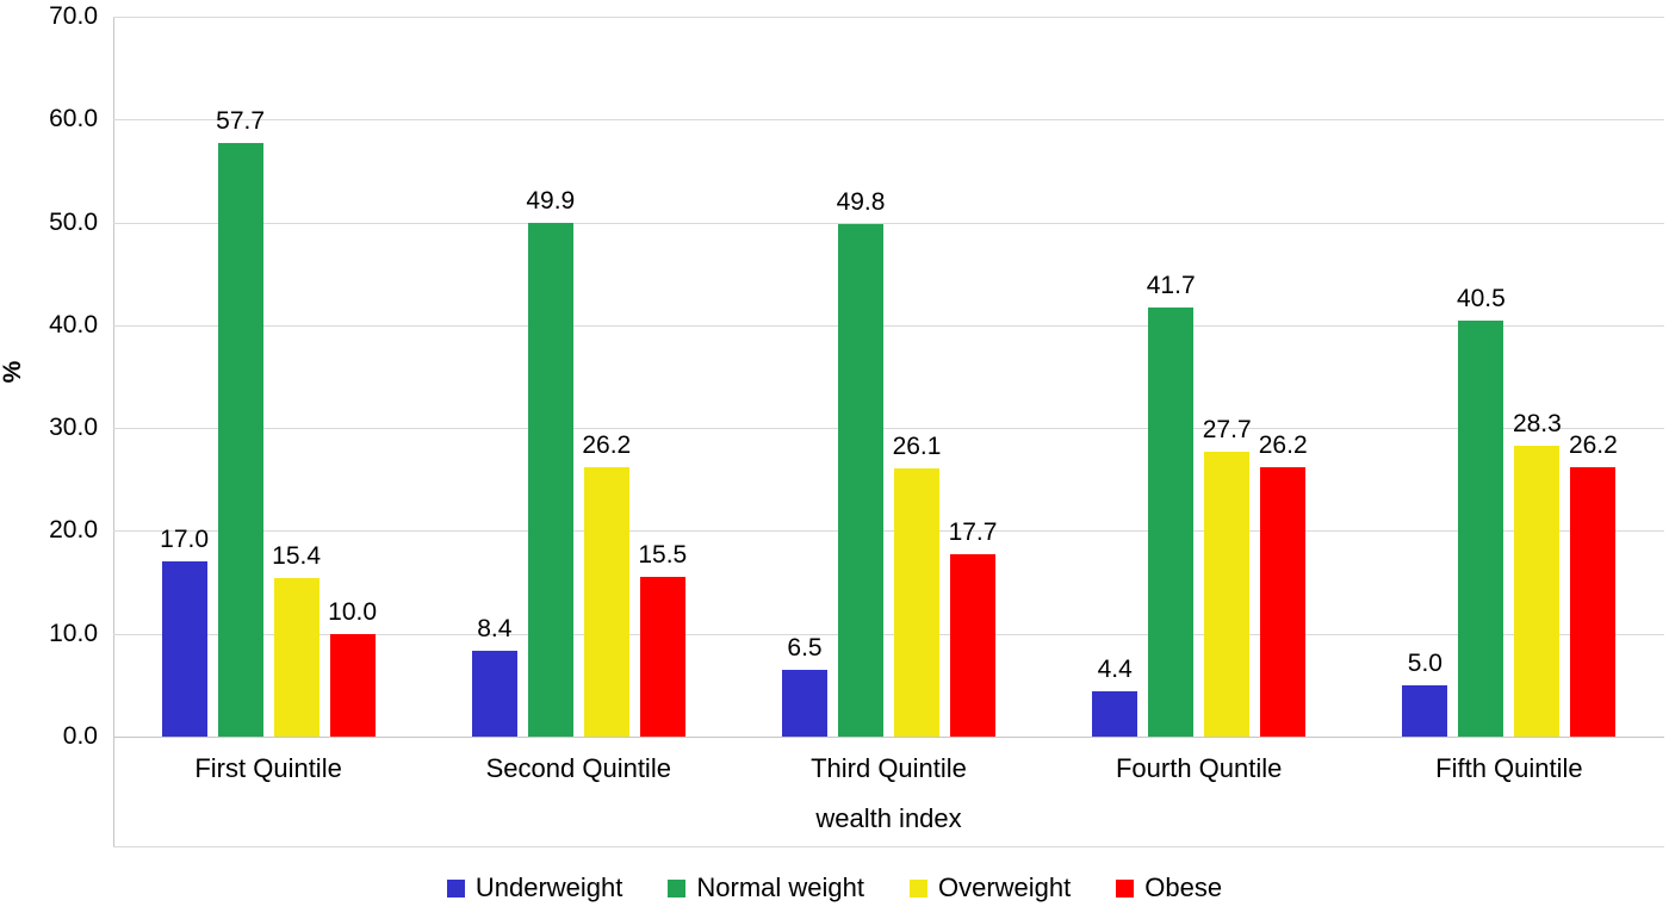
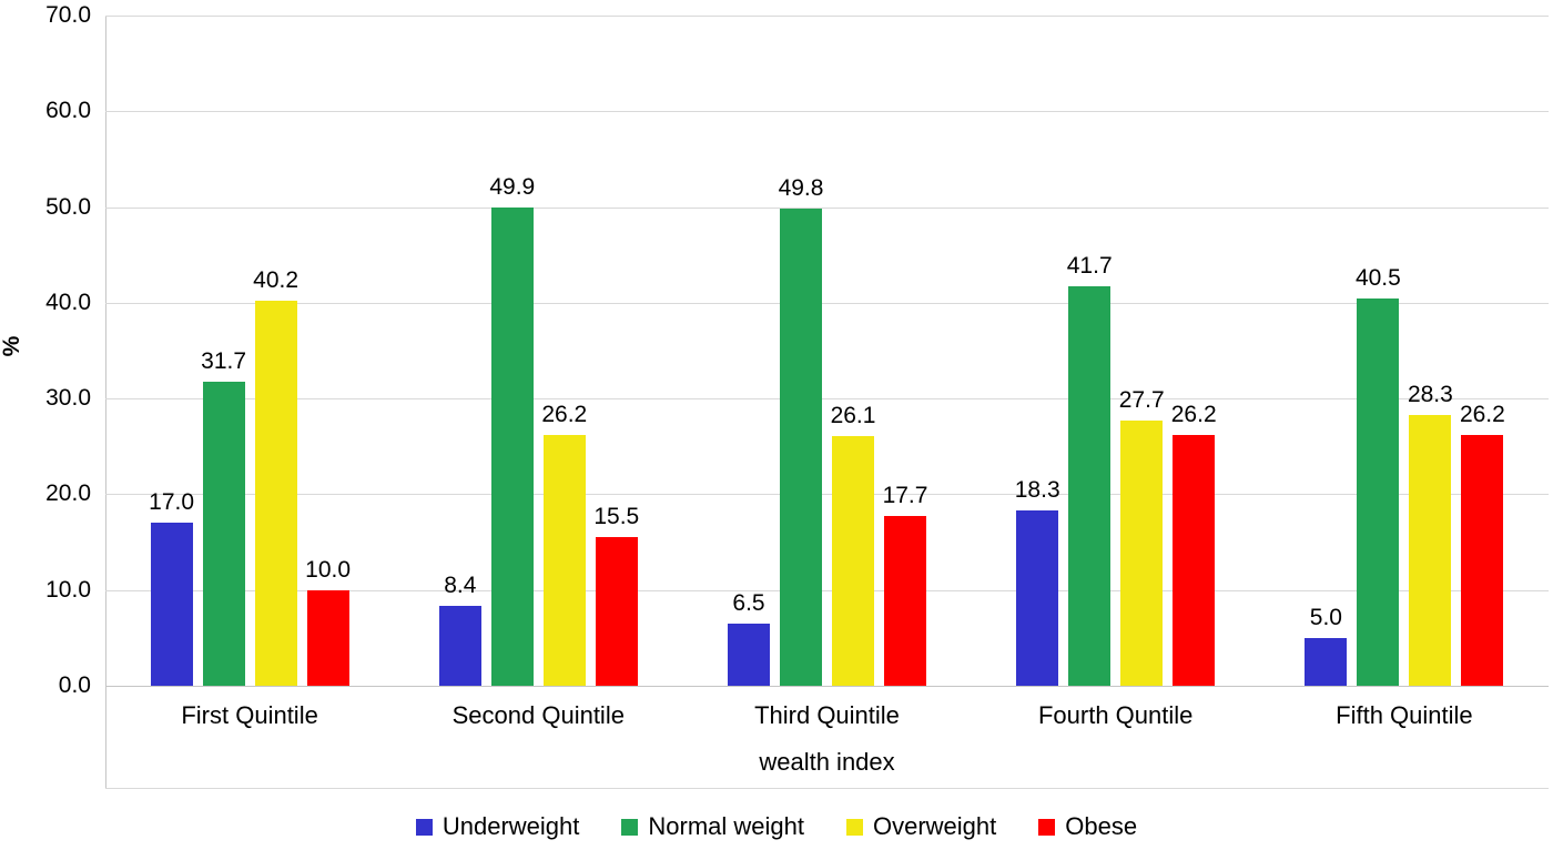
Normal weight/First Quintile: 57.7 -> 31.7
Overweight/First Quintile: 15.4 -> 40.2
Underweight/Fourth Quntile: 4.4 -> 18.3
